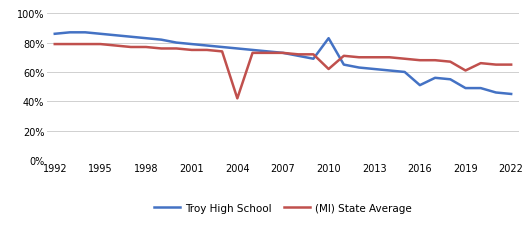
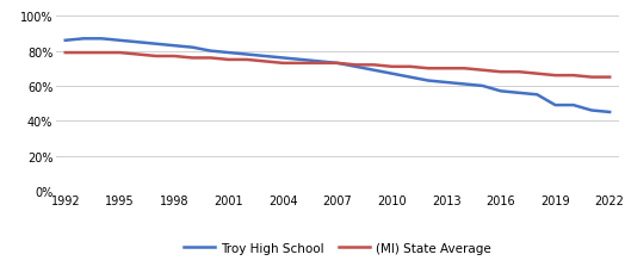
(MI) State Average/2004: 42% -> 73%
Troy High School/2010: 83% -> 67%
(MI) State Average/2010: 62% -> 71%
Troy High School/2016: 51% -> 57%
(MI) State Average/2019: 61% -> 66%
